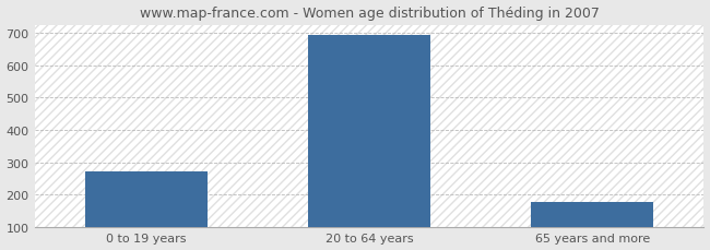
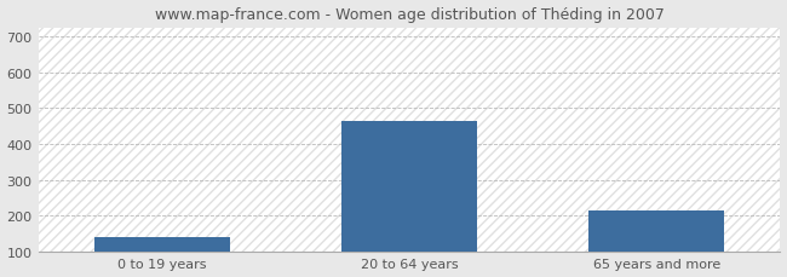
0 to 19 years: 271 -> 140
20 to 64 years: 694 -> 465
65 years and more: 176 -> 215
